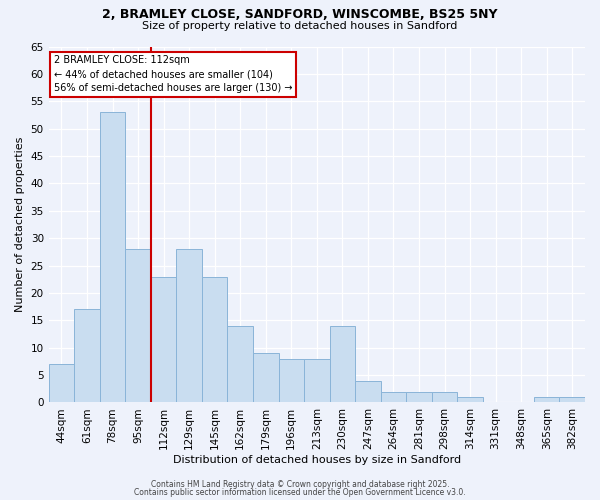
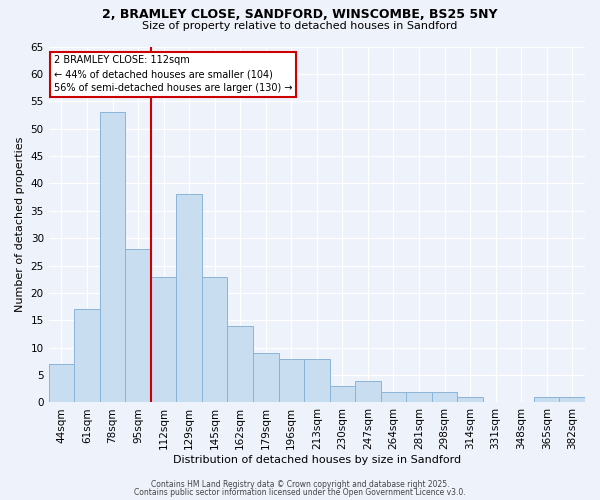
129sqm: 28 -> 38
230sqm: 14 -> 3
